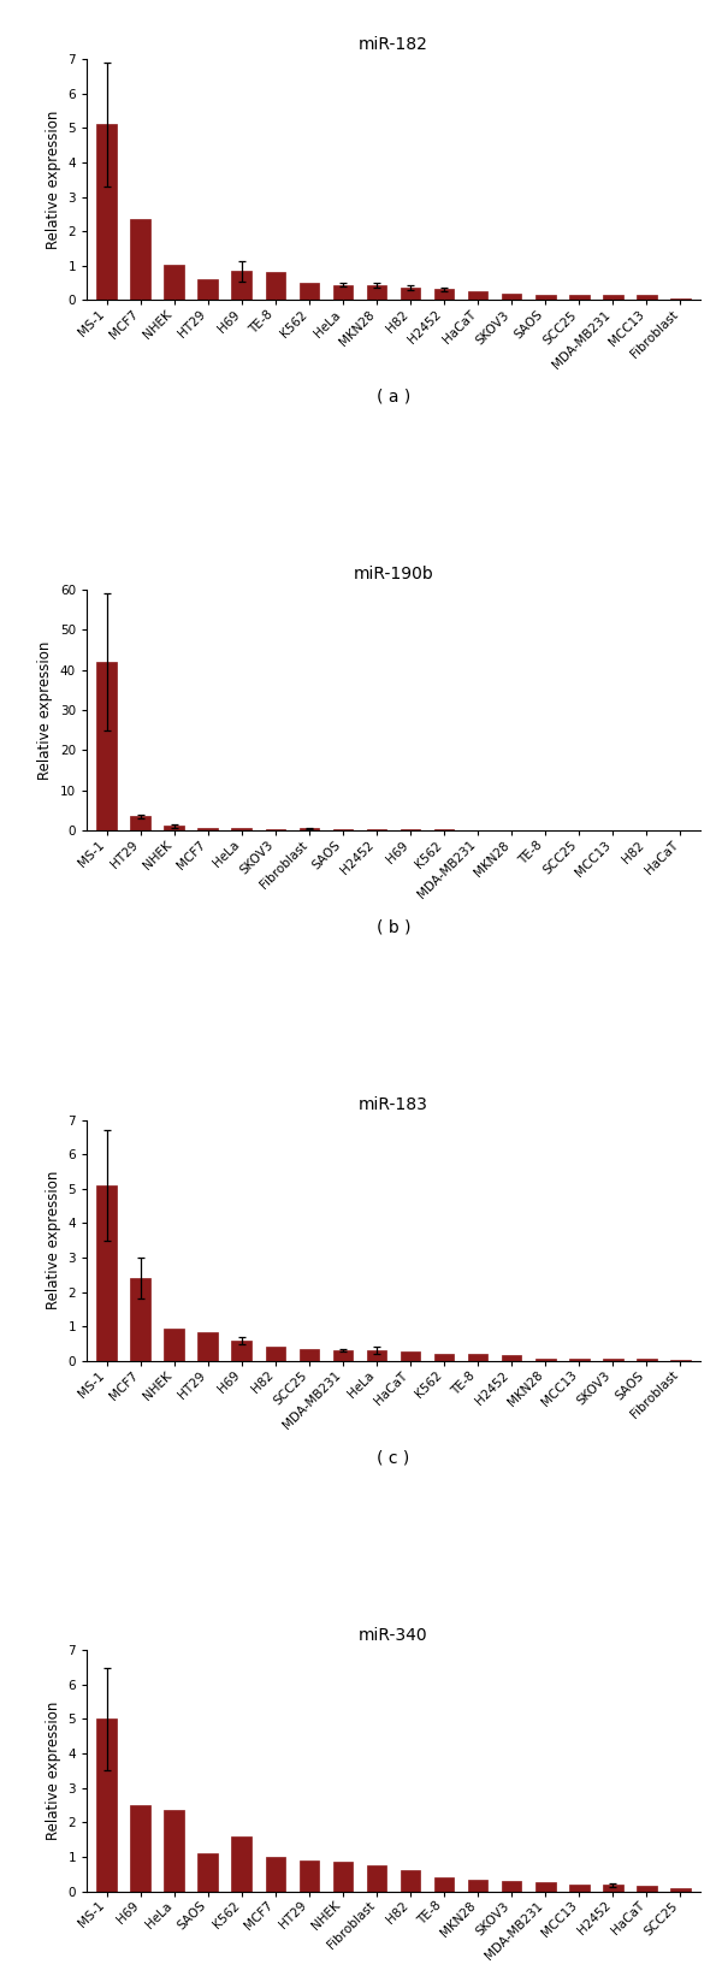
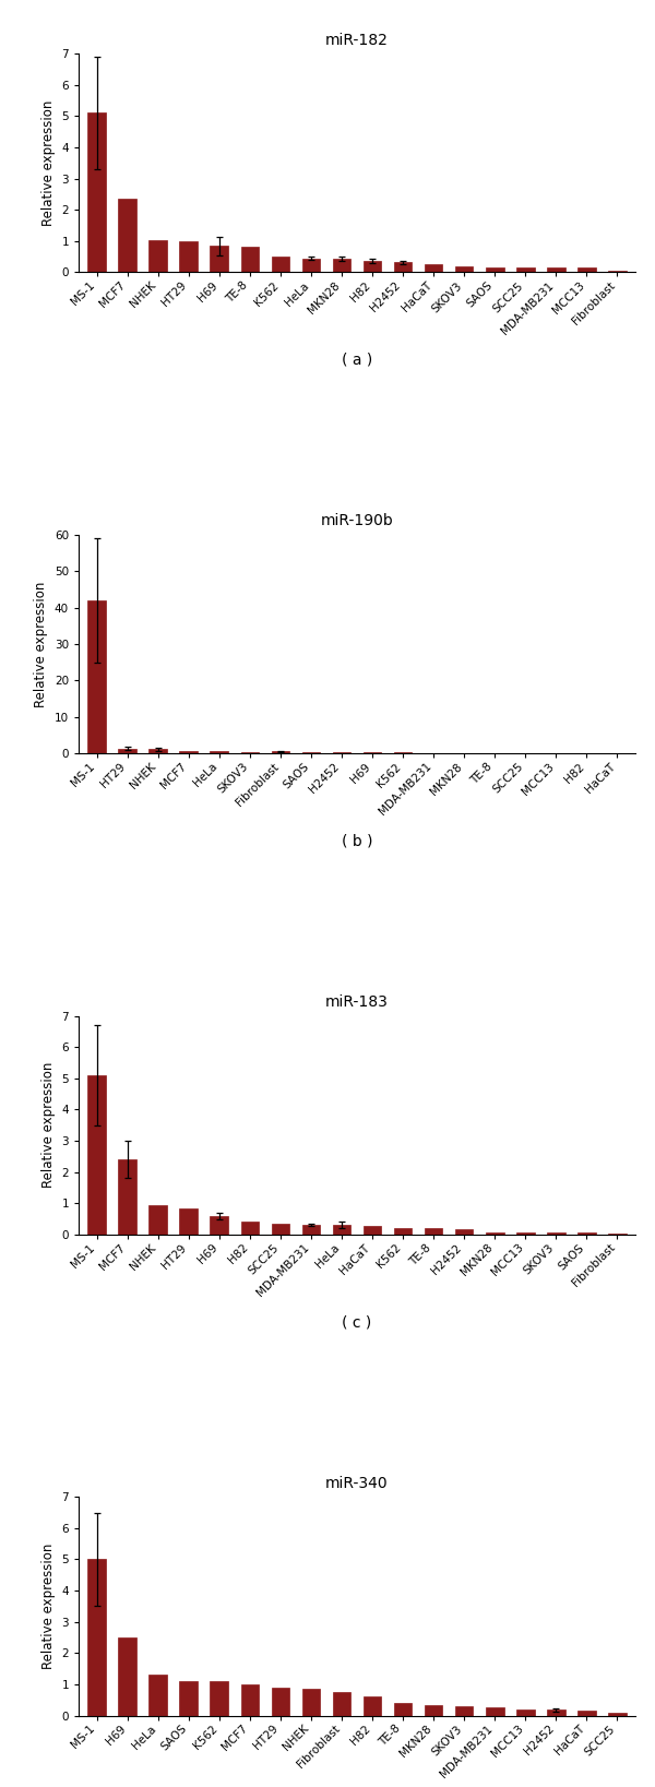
miR-182/HT29: 0.60 -> 1.00
miR-190b/HT29: 3.5 -> 1.3
miR-340/HeLa: 2.35 -> 1.30
miR-340/K562: 1.60 -> 1.10
